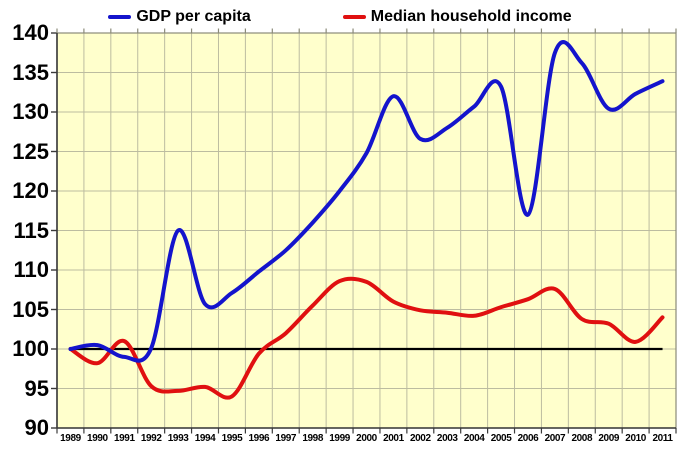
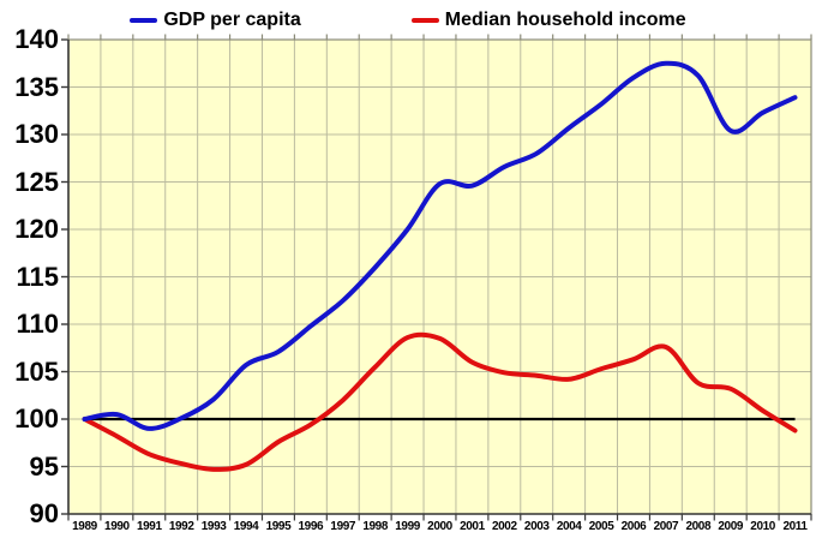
Median household income/1991: 101 -> 96
GDP per capita/1993: 115 -> 102
Median household income/1995: 94 -> 98
GDP per capita/2001: 132 -> 125
GDP per capita/2006: 117 -> 136
Median household income/2011: 104 -> 99
